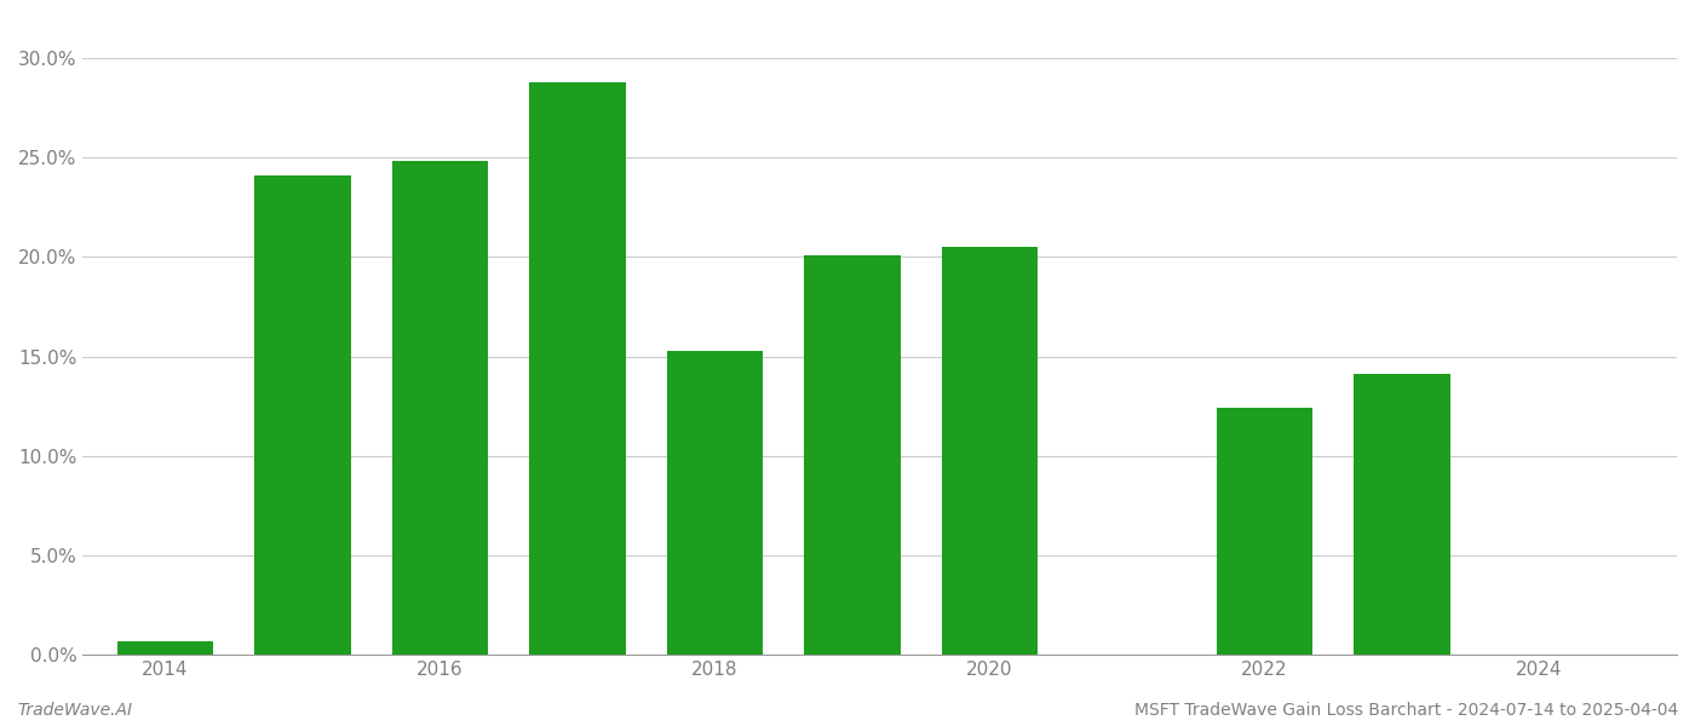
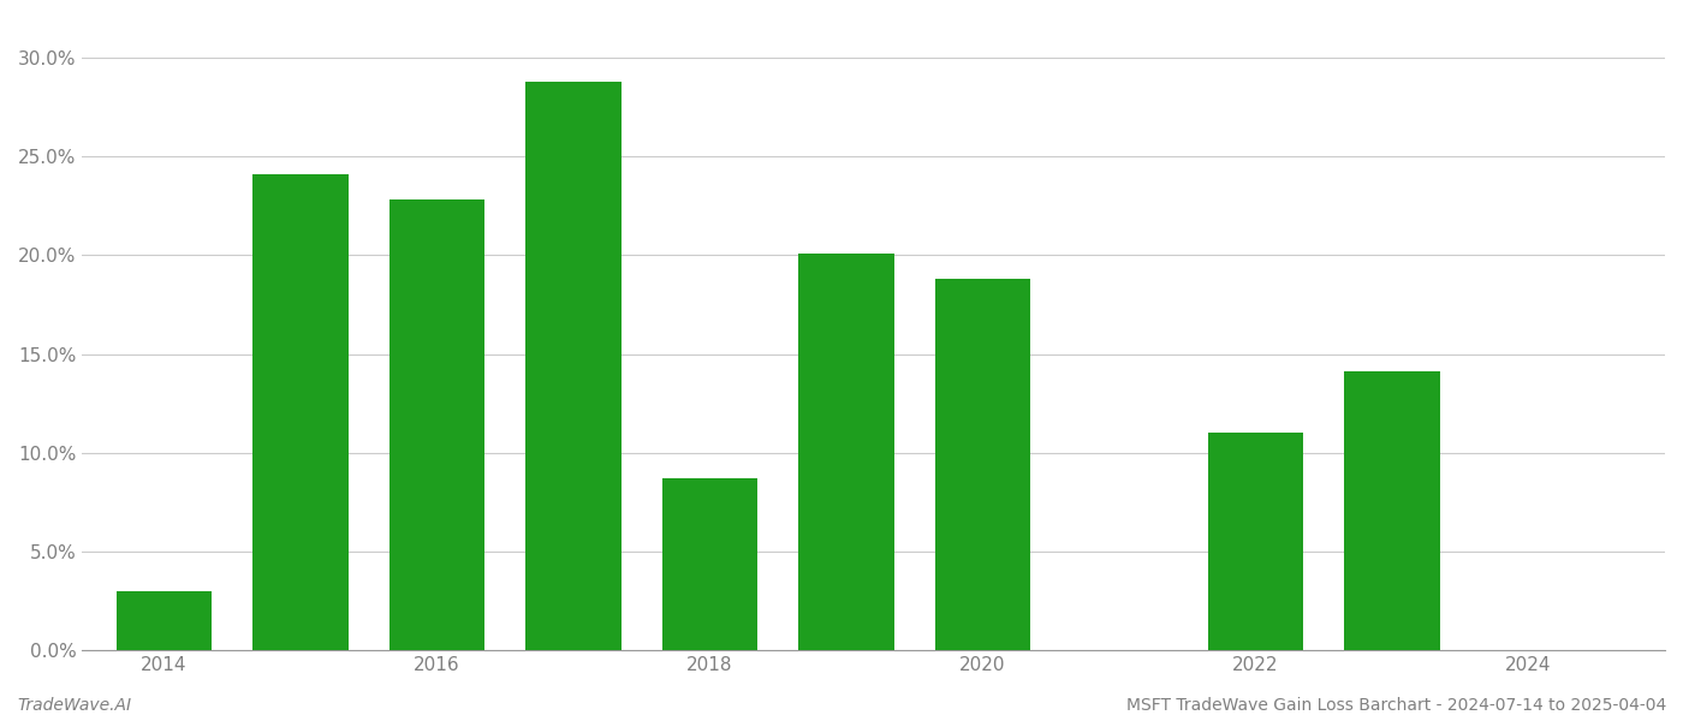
2014: 0.7% -> 3.0%
2016: 24.8% -> 22.8%
2018: 15.3% -> 8.7%
2020: 20.5% -> 18.8%
2022: 12.4% -> 11.0%
